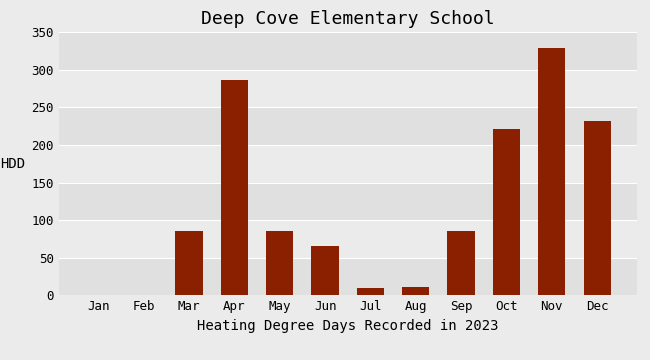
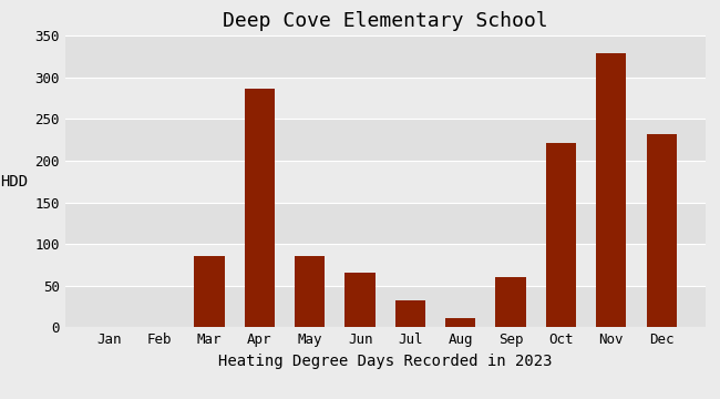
Jul: 9 -> 32
Sep: 86 -> 60
